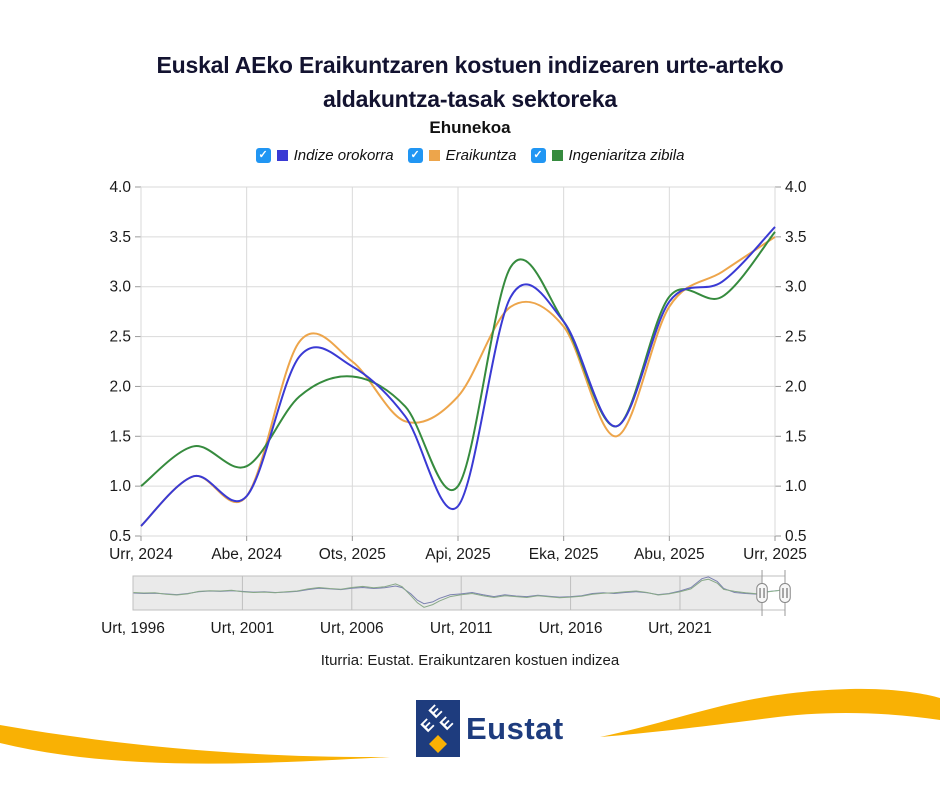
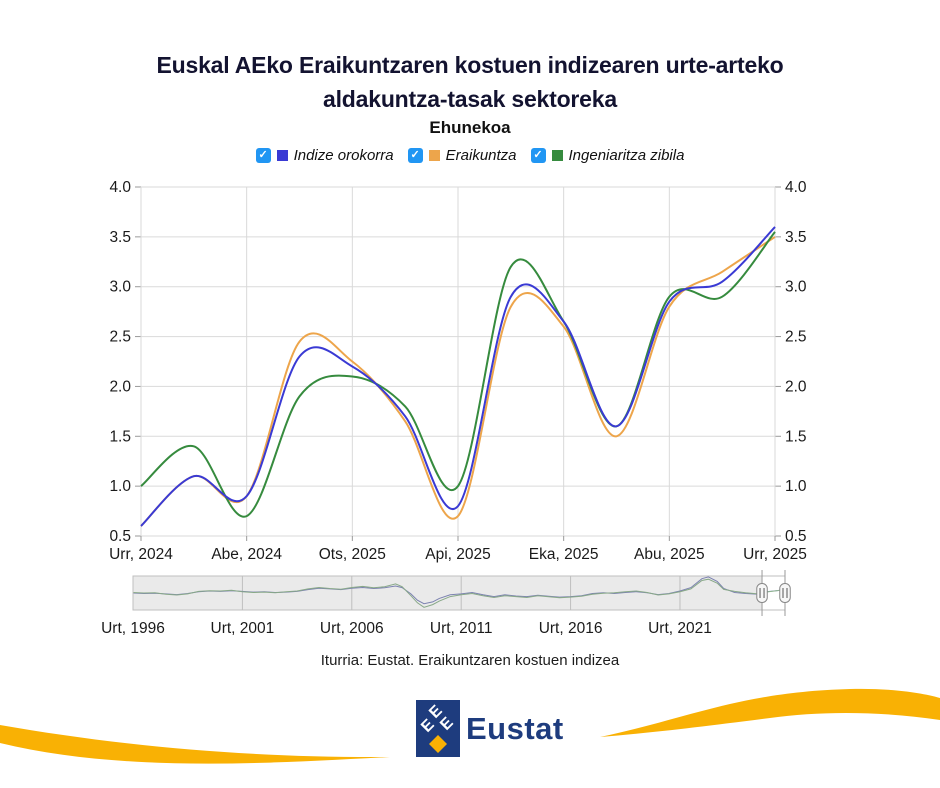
Ingeniaritza zibila/Abe, 2024: 1.2 -> 0.7
Eraikuntza/Api, 2025: 1.9 -> 0.7
